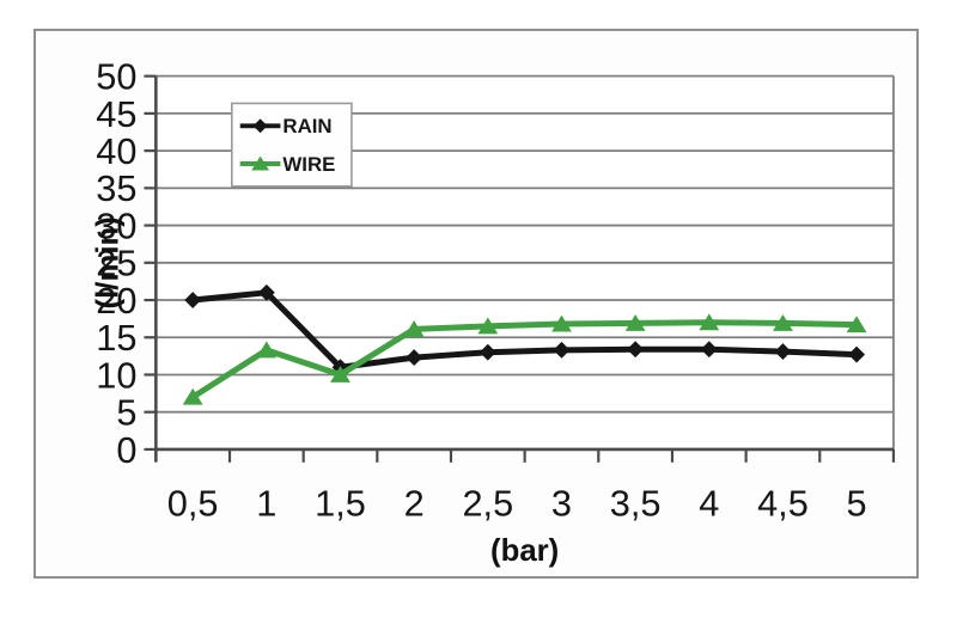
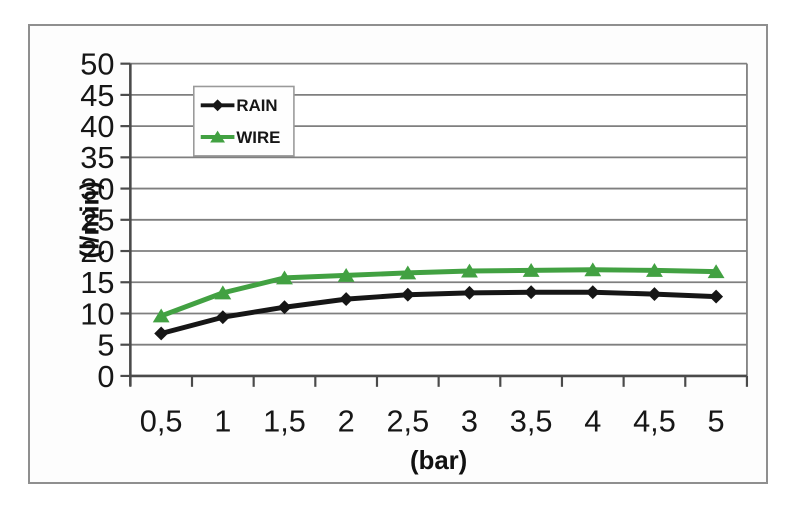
RAIN/0,5: 20 -> 7
WIRE/0,5: 7 -> 10
RAIN/1: 21 -> 9
WIRE/1,5: 10 -> 16
